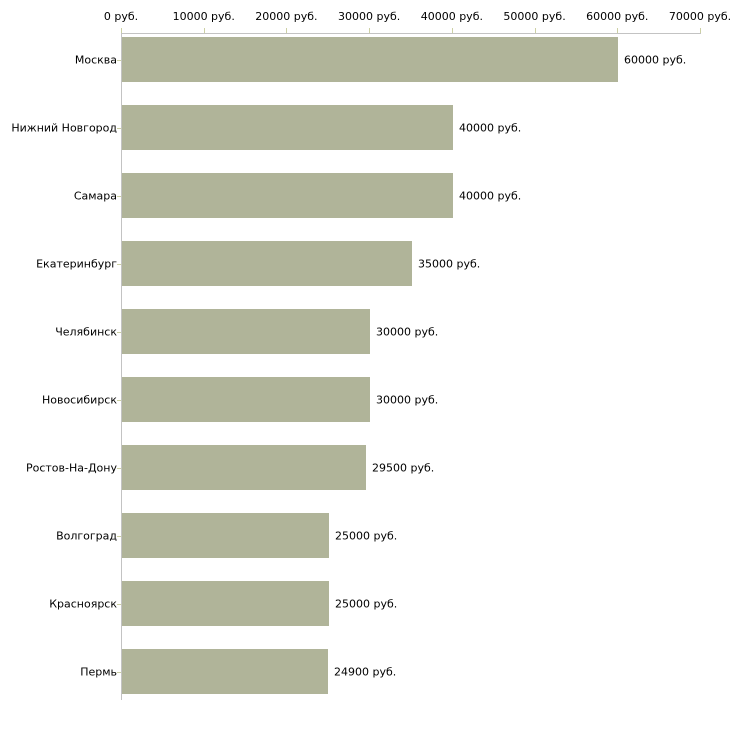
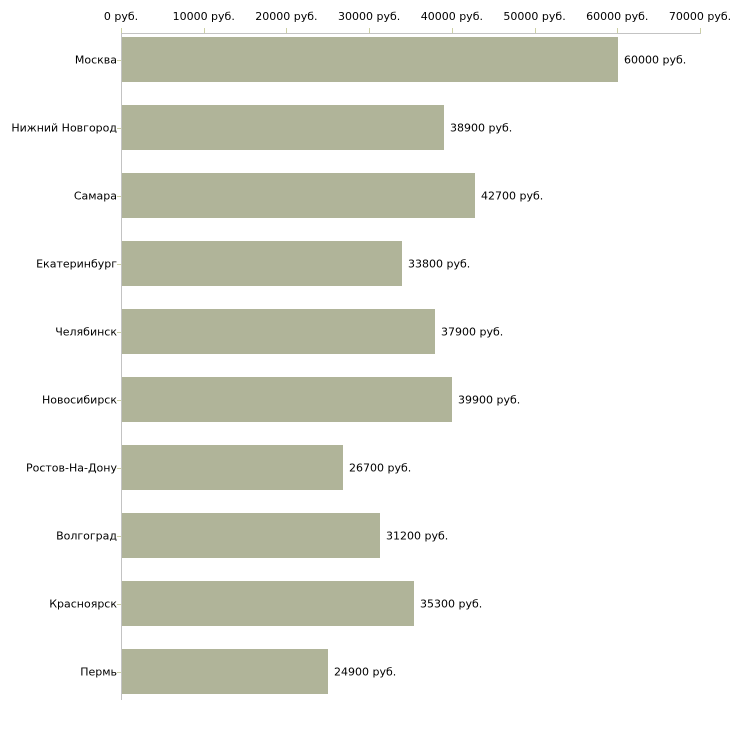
Нижний Новгород: 40000 -> 38900
Самара: 40000 -> 42700
Екатеринбург: 35000 -> 33800
Челябинск: 30000 -> 37900
Новосибирск: 30000 -> 39900
Ростов-На-Дону: 29500 -> 26700
Волгоград: 25000 -> 31200
Красноярск: 25000 -> 35300
